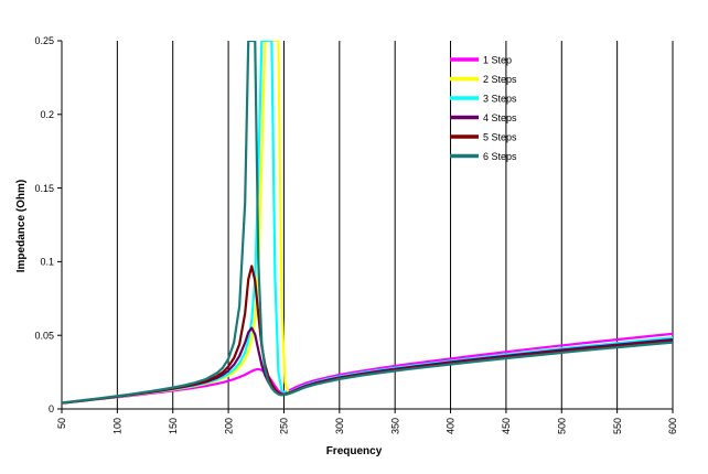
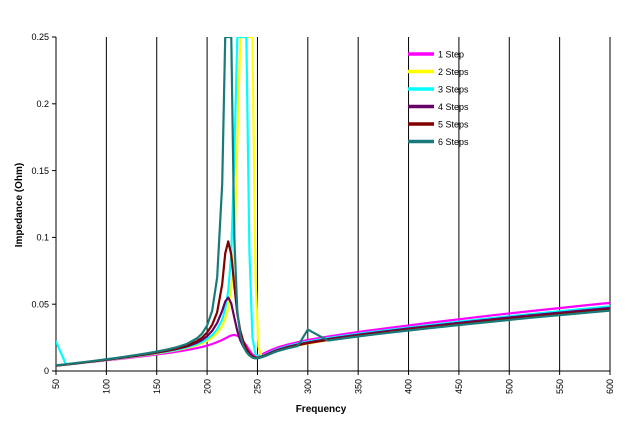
3 Steps/50: 0.004 -> 0.022
6 Steps/300: 0.020 -> 0.031
